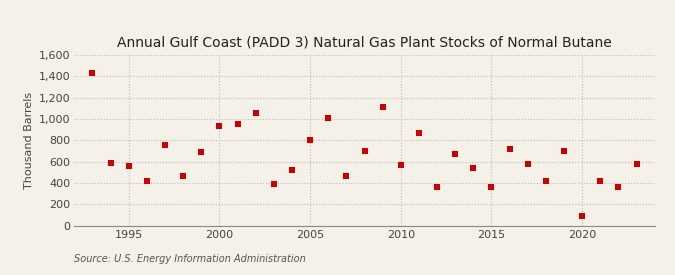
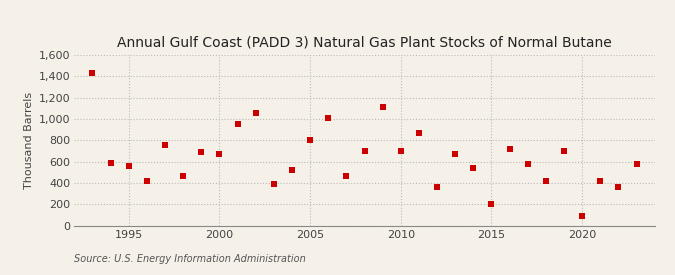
2000: 930 -> 670
2010: 570 -> 700
2015: 360 -> 200
